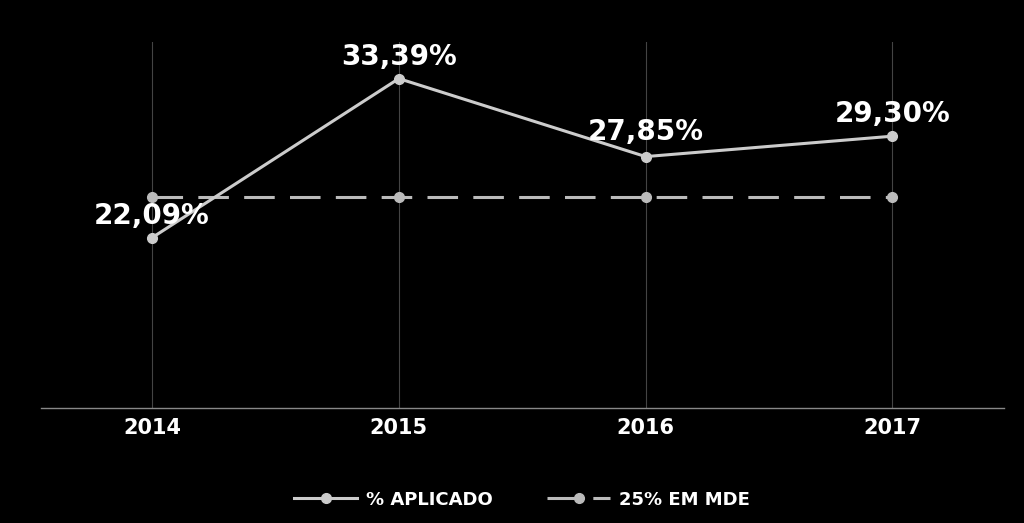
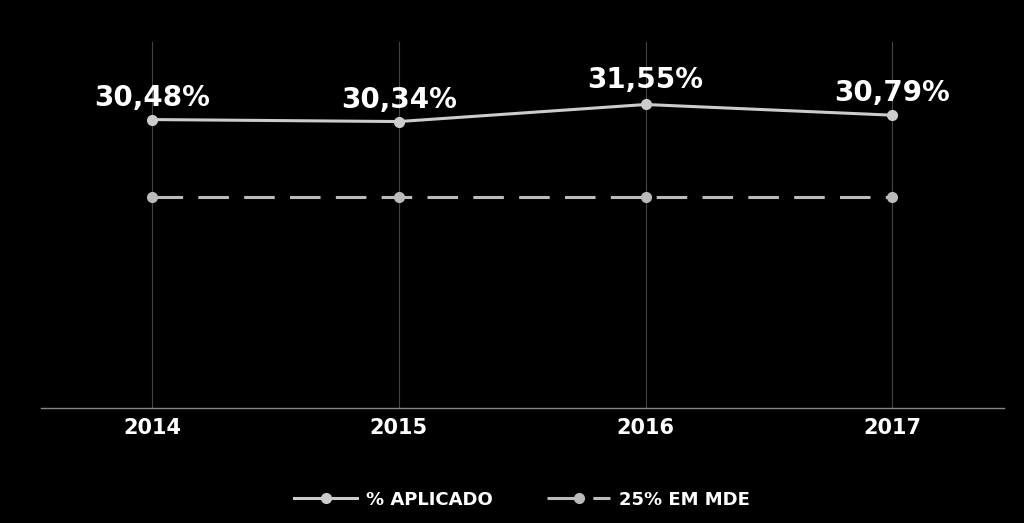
% APLICADO/2014: 22,09% -> 30,48%
% APLICADO/2015: 33,39% -> 30,34%
% APLICADO/2016: 27,85% -> 31,55%
% APLICADO/2017: 29,30% -> 30,79%
